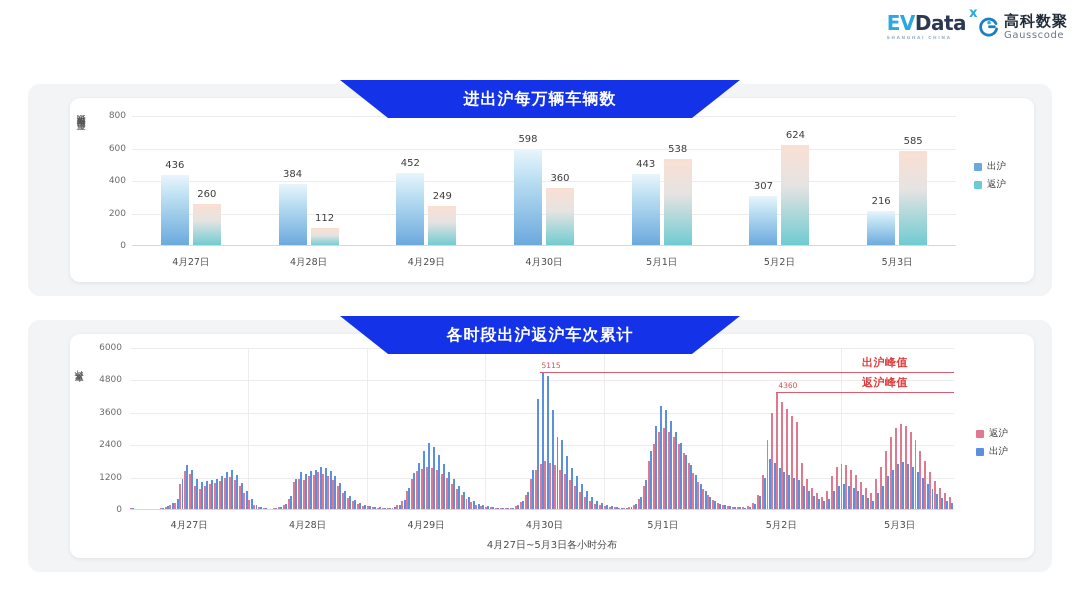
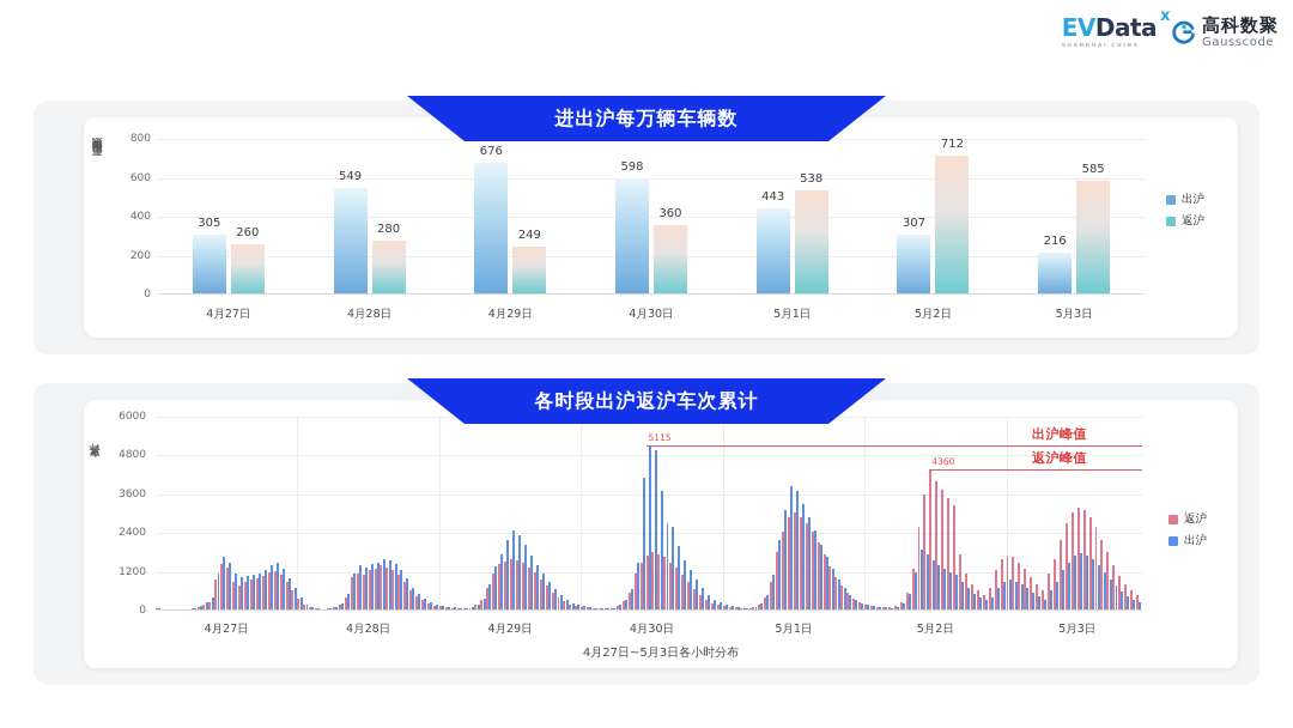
进出沪每万辆车辆数/出沪/4月27日: 436 -> 305
进出沪每万辆车辆数/出沪/4月28日: 384 -> 549
进出沪每万辆车辆数/返沪/4月28日: 112 -> 280
进出沪每万辆车辆数/出沪/4月29日: 452 -> 676
进出沪每万辆车辆数/返沪/5月2日: 624 -> 712
